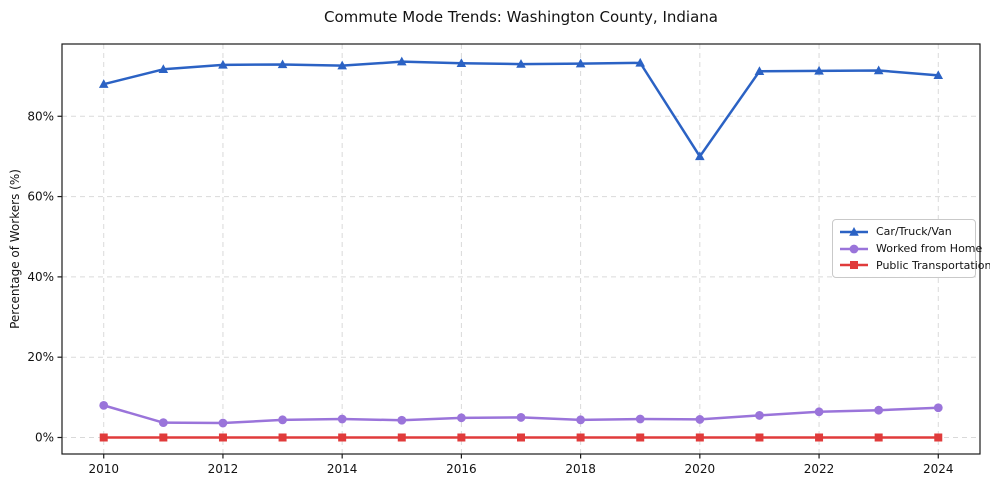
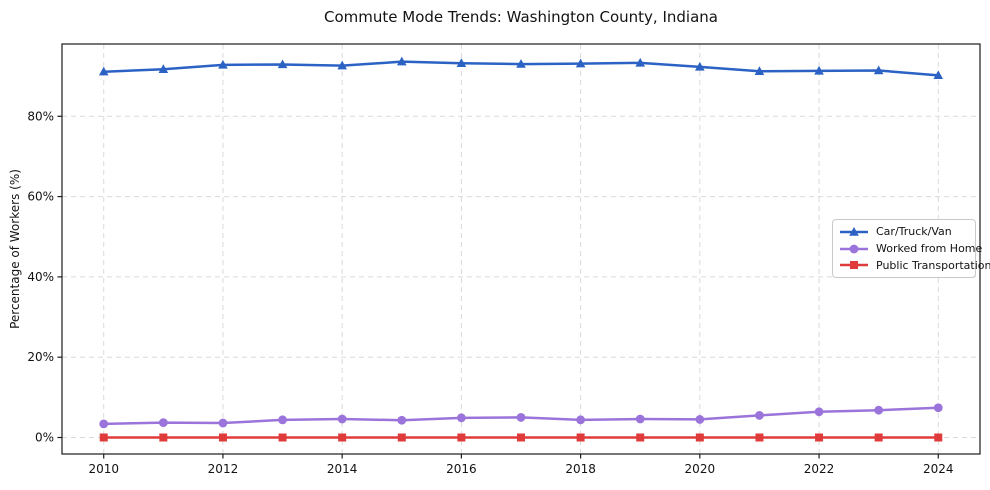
Car/Truck/Van/2010: 88% -> 91%
Worked from Home/2010: 8% -> 3%
Car/Truck/Van/2020: 70% -> 92%
